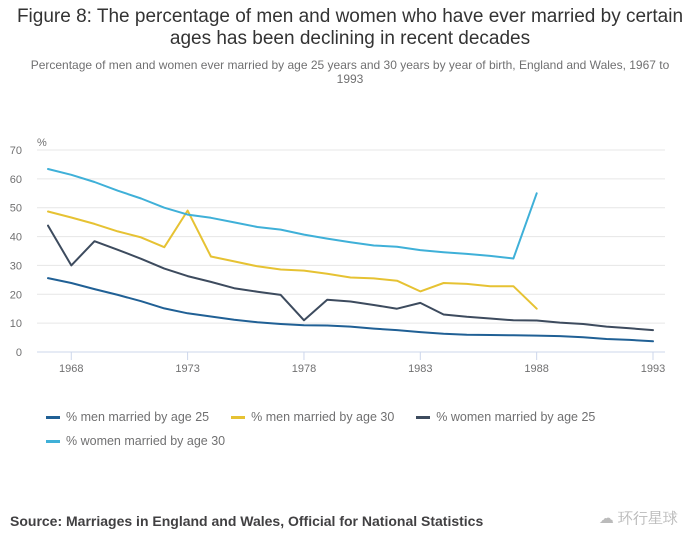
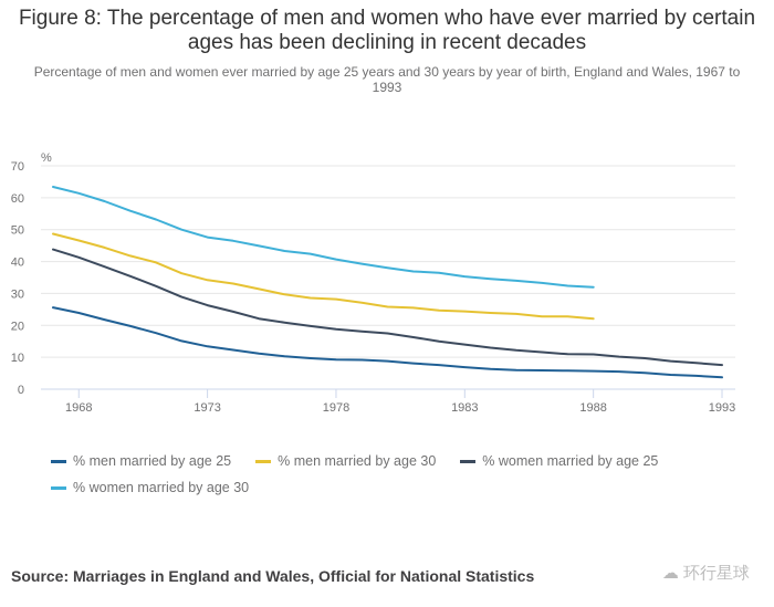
% women married by age 25/1968: 30 -> 41
% men married by age 30/1973: 49 -> 34
% women married by age 25/1978: 11 -> 19
% men married by age 30/1983: 21 -> 24
% women married by age 25/1983: 17 -> 14
% men married by age 30/1988: 15 -> 22
% women married by age 30/1988: 55 -> 32
